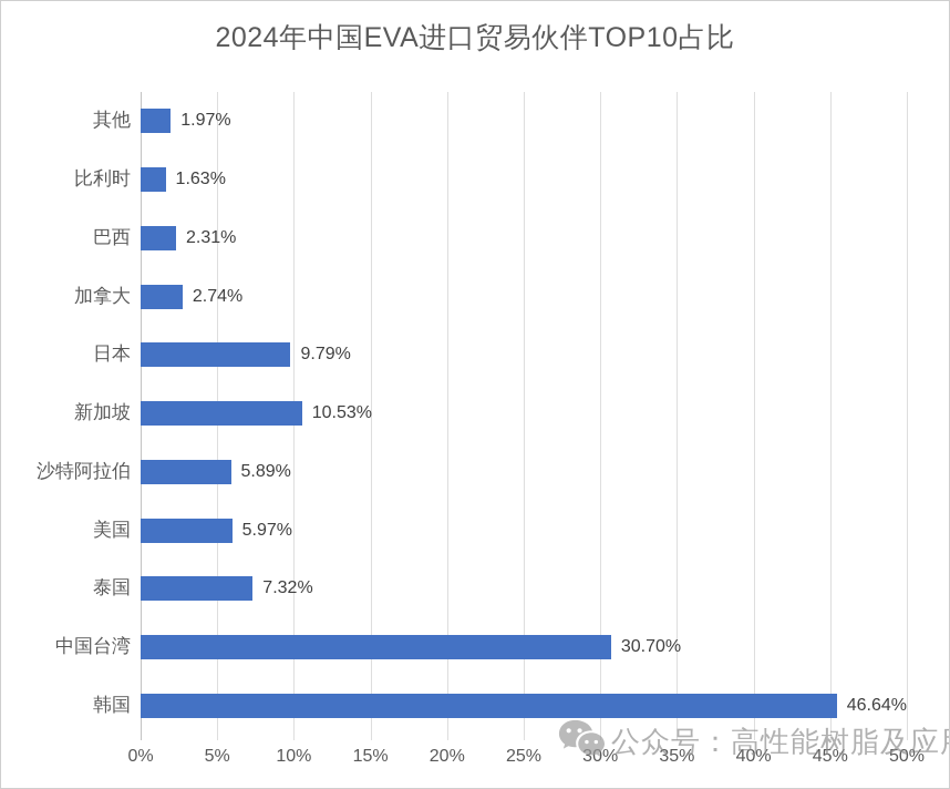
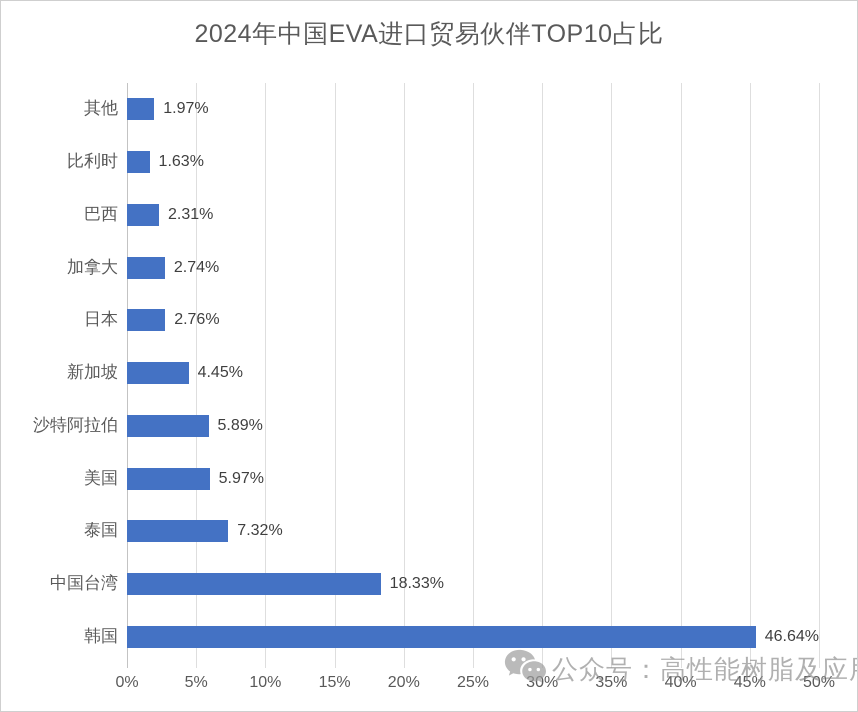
日本: 9.79% -> 2.76%
新加坡: 10.53% -> 4.45%
中国台湾: 30.70% -> 18.33%
